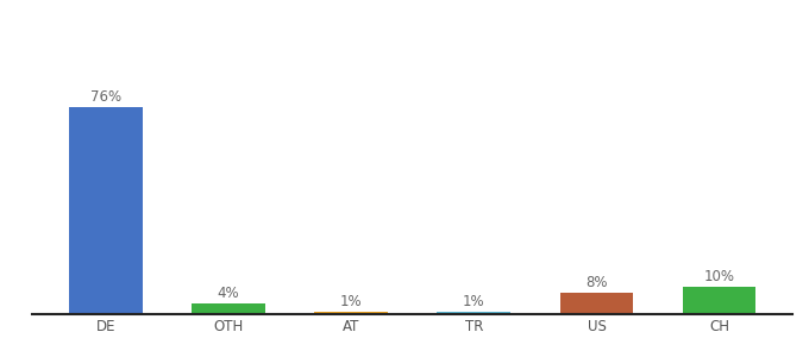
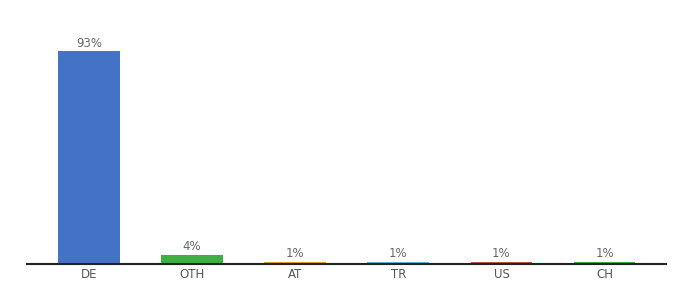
DE: 76% -> 93%
US: 8% -> 1%
CH: 10% -> 1%
